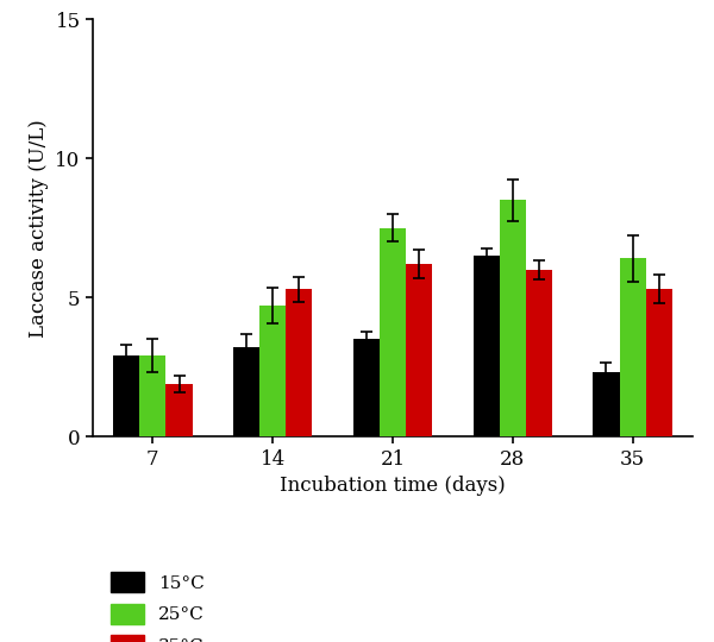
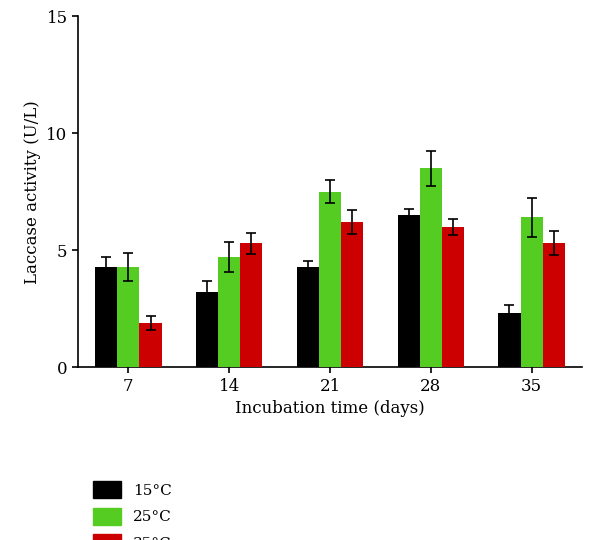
15°C/7: 2.9 -> 4.3
25°C/7: 2.9 -> 4.3
15°C/21: 3.5 -> 4.3
